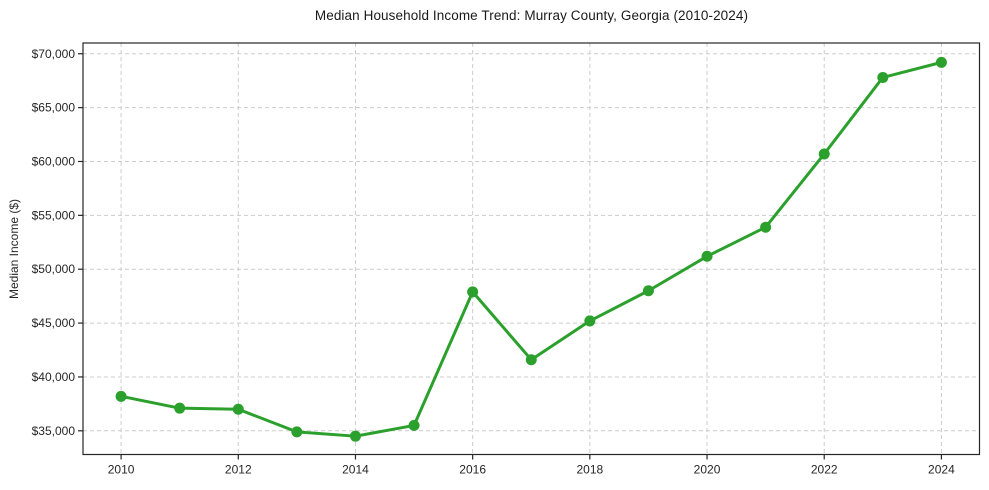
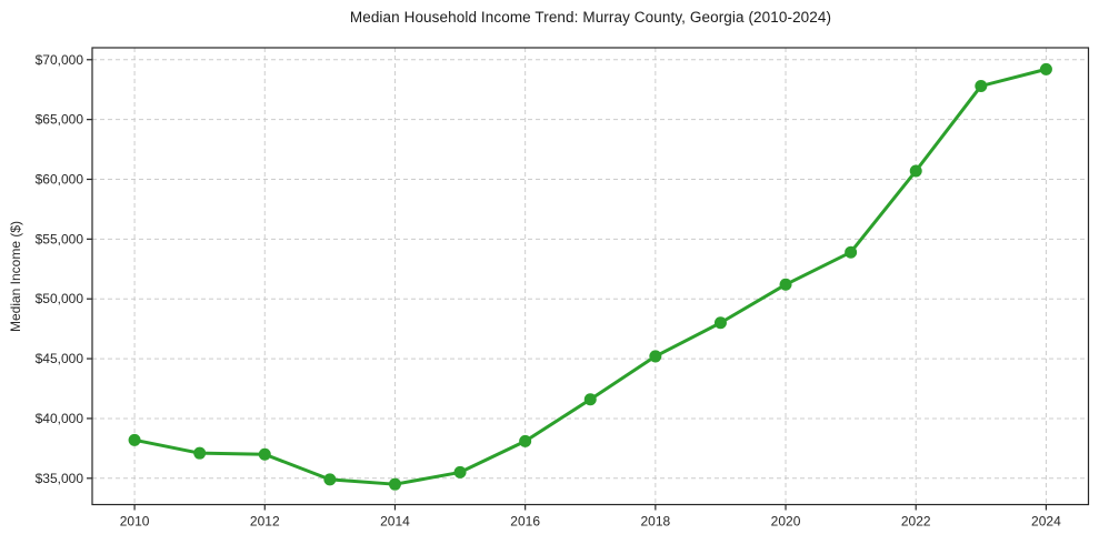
2016: $47900 -> $38100
